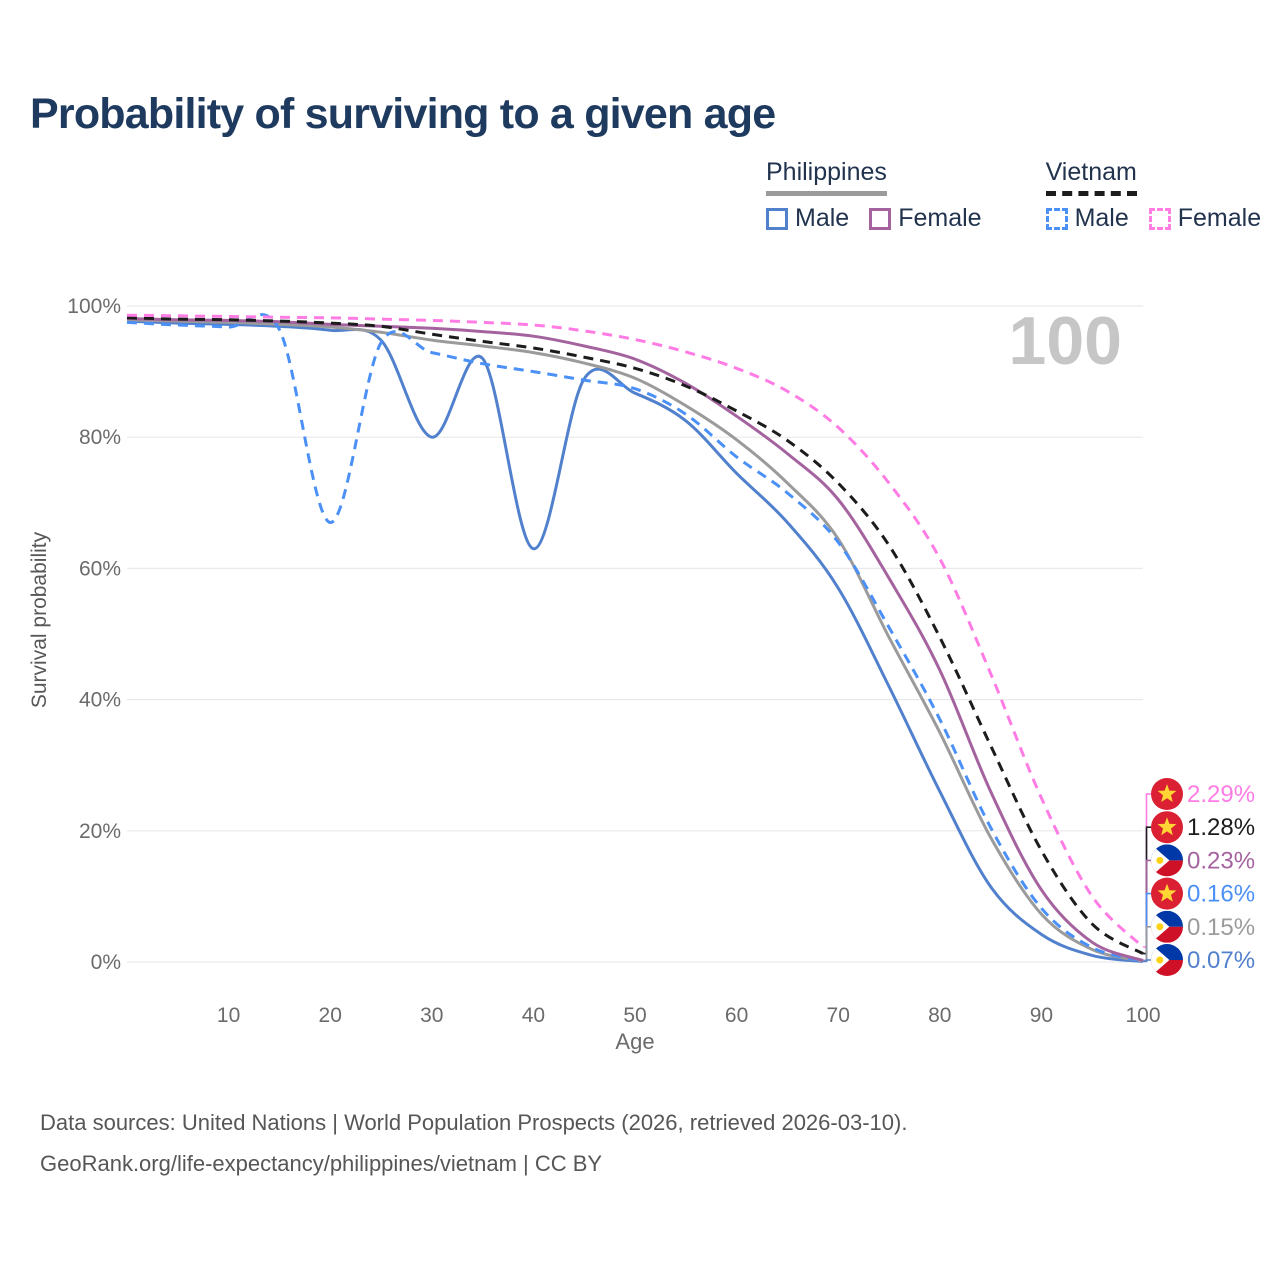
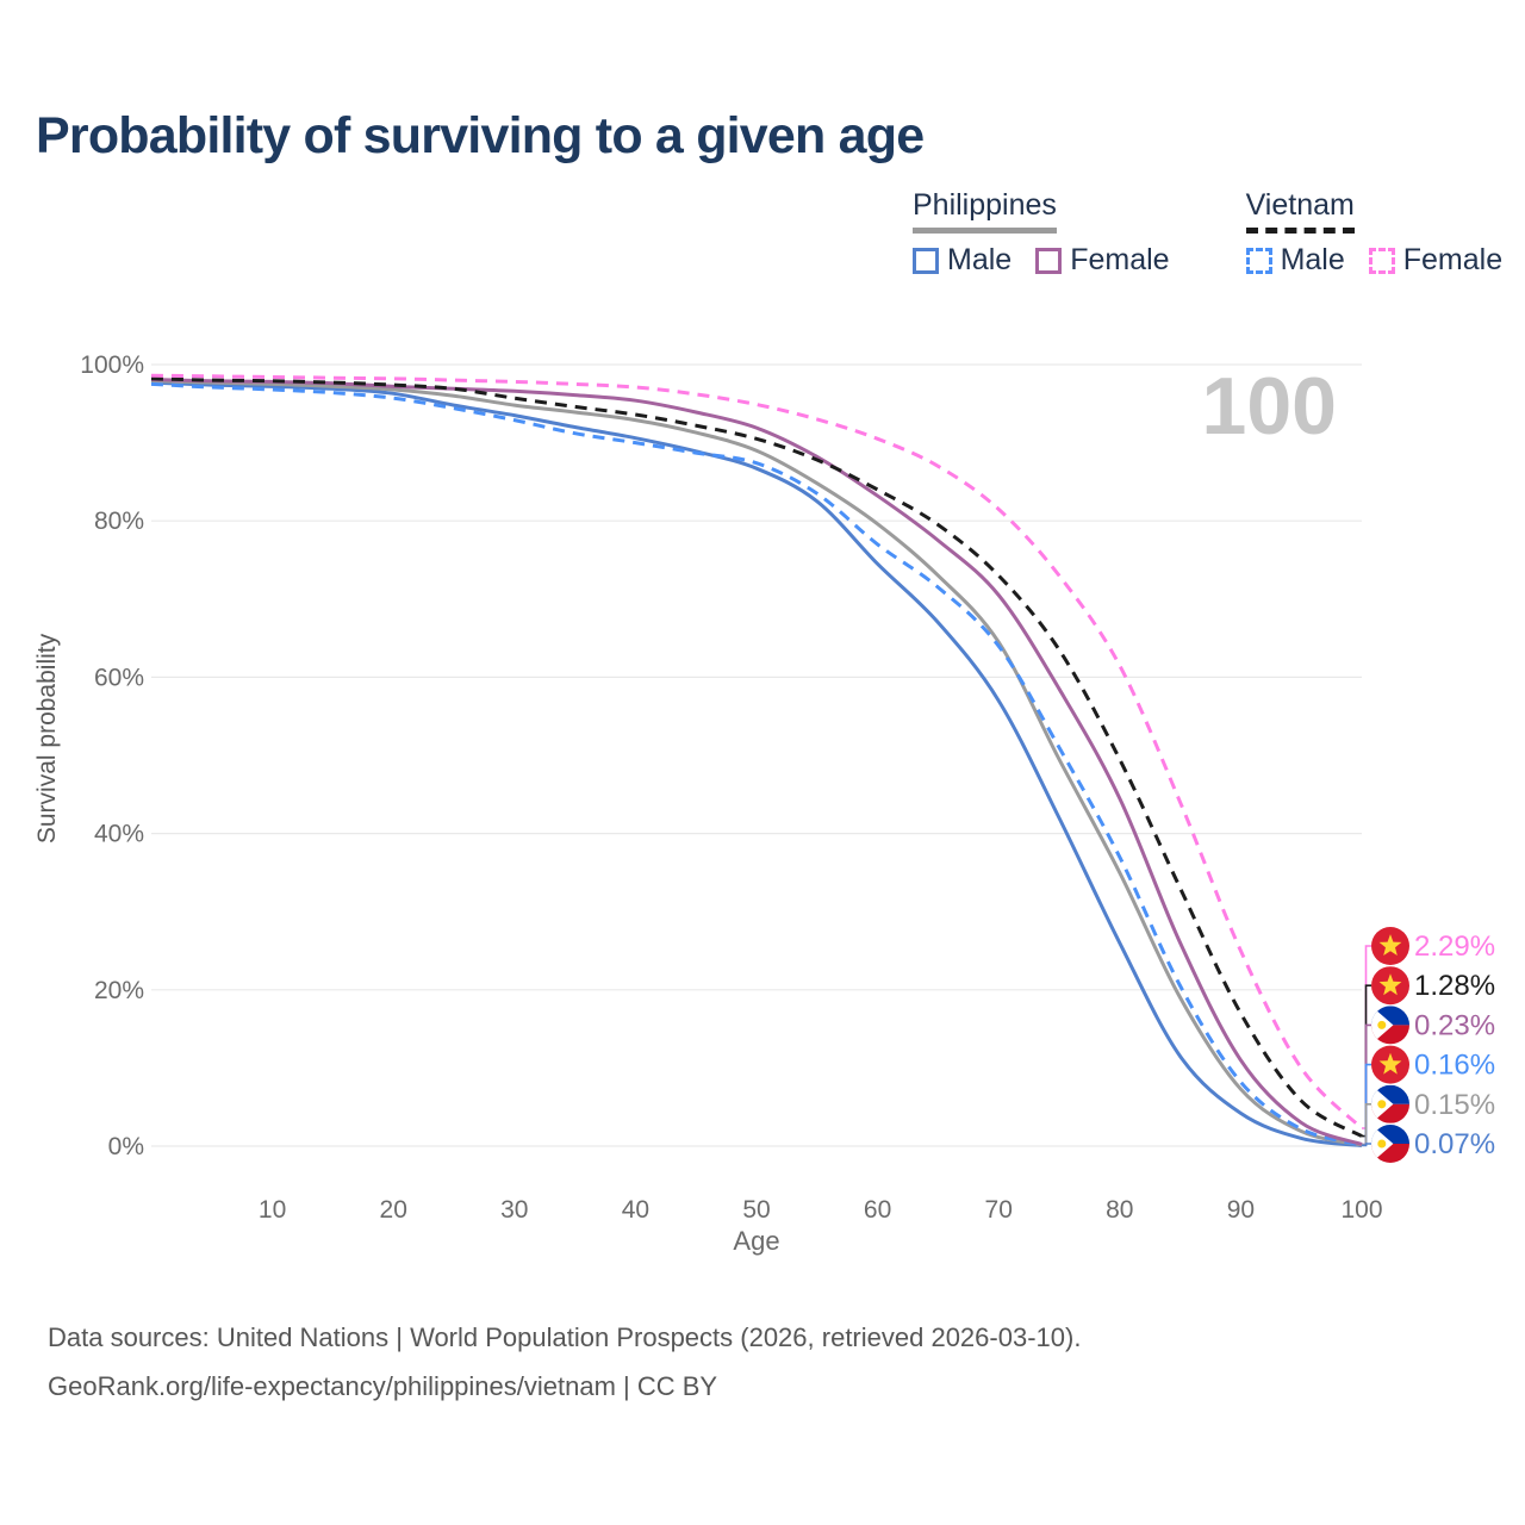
Vietnam Male/20: 67% -> 96%
Philippines Male/30: 80% -> 94%
Philippines Male/40: 63% -> 91%
